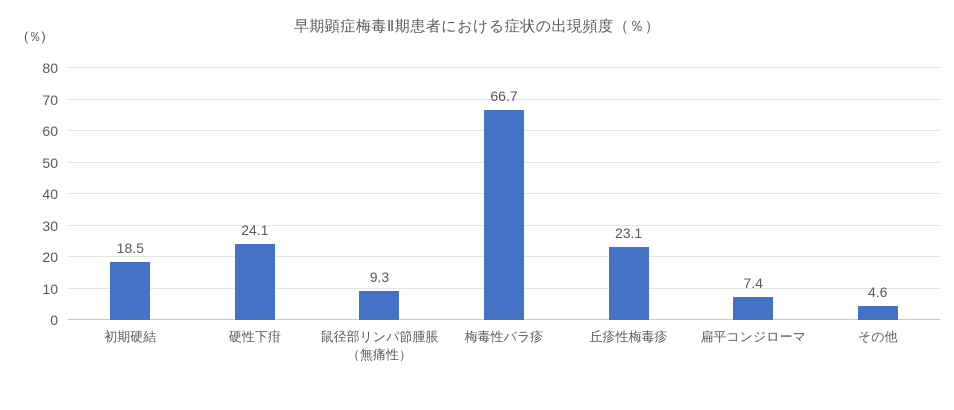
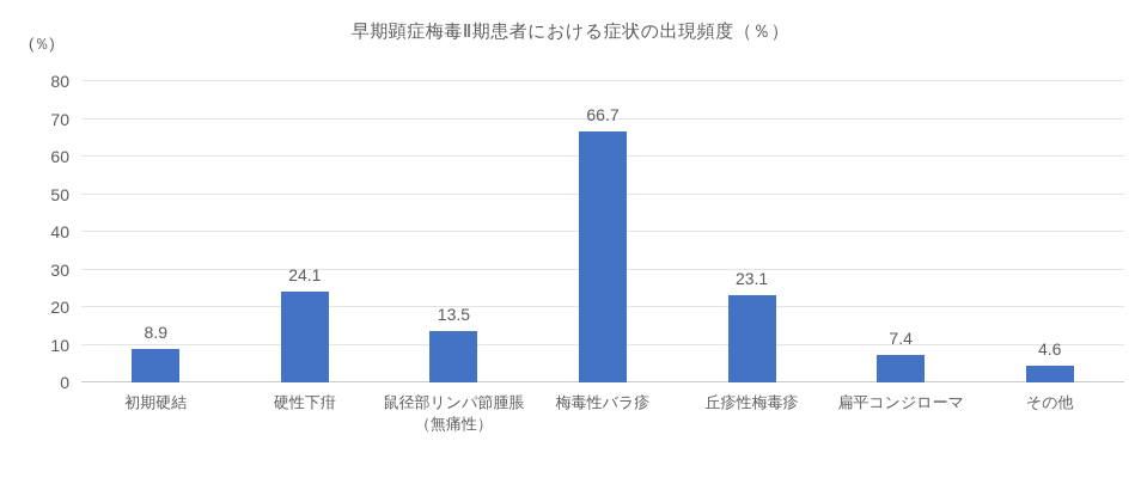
初期硬結: 18.5 -> 8.9
鼠径部リンパ節腫脹 （無痛性）: 9.3 -> 13.5
